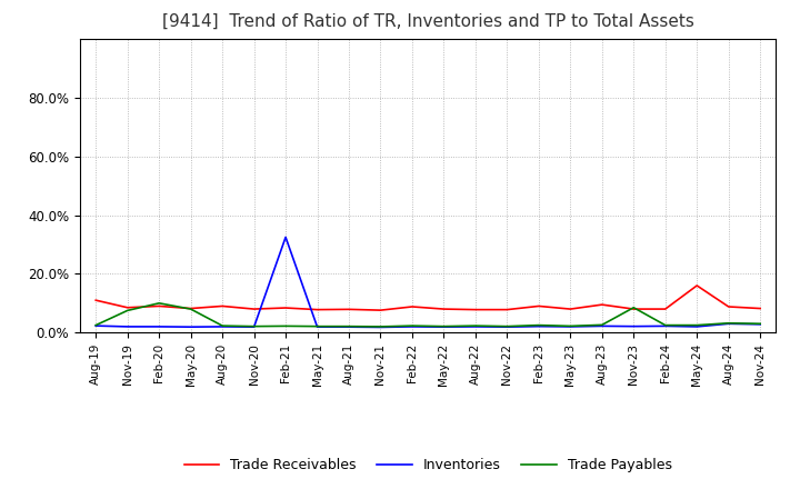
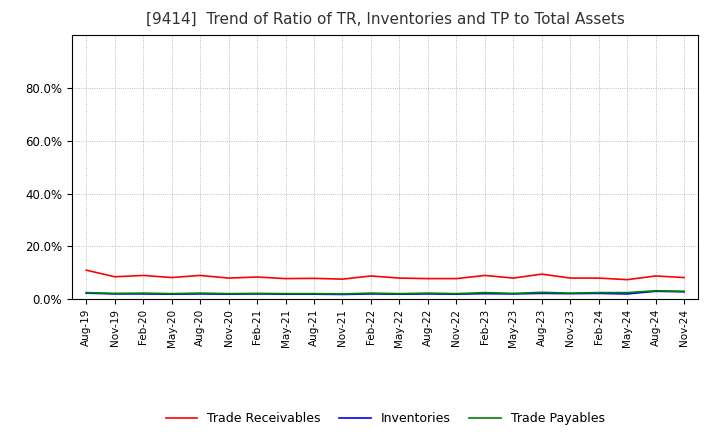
Trade Payables/Nov-19: 7.5% -> 2.2%
Trade Payables/Feb-20: 10.0% -> 2.3%
Trade Payables/May-20: 8.0% -> 2.1%
Inventories/Feb-21: 32.5% -> 2.0%
Trade Payables/Nov-23: 8.5% -> 2.3%
Trade Receivables/May-24: 16.0% -> 7.4%
